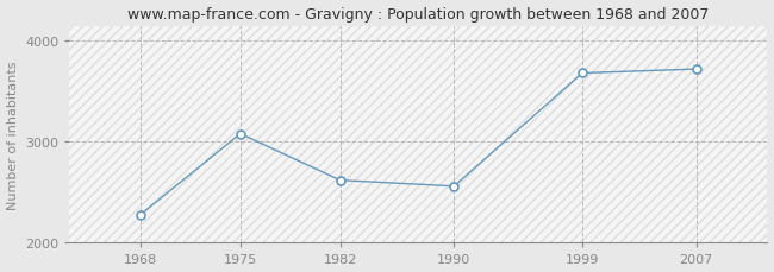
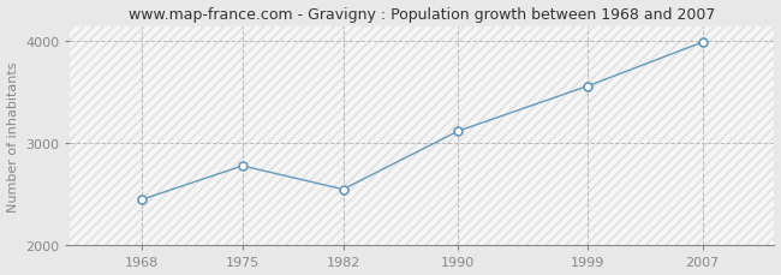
1968: 2280 -> 2450
1975: 3080 -> 2780
1982: 2620 -> 2550
1990: 2560 -> 3120
1999: 3680 -> 3560
2007: 3720 -> 3990
